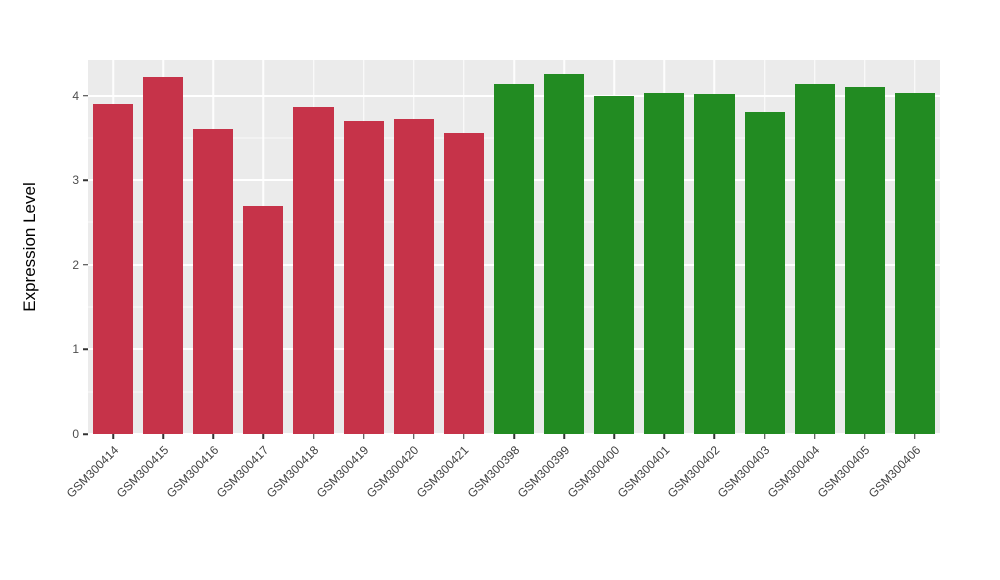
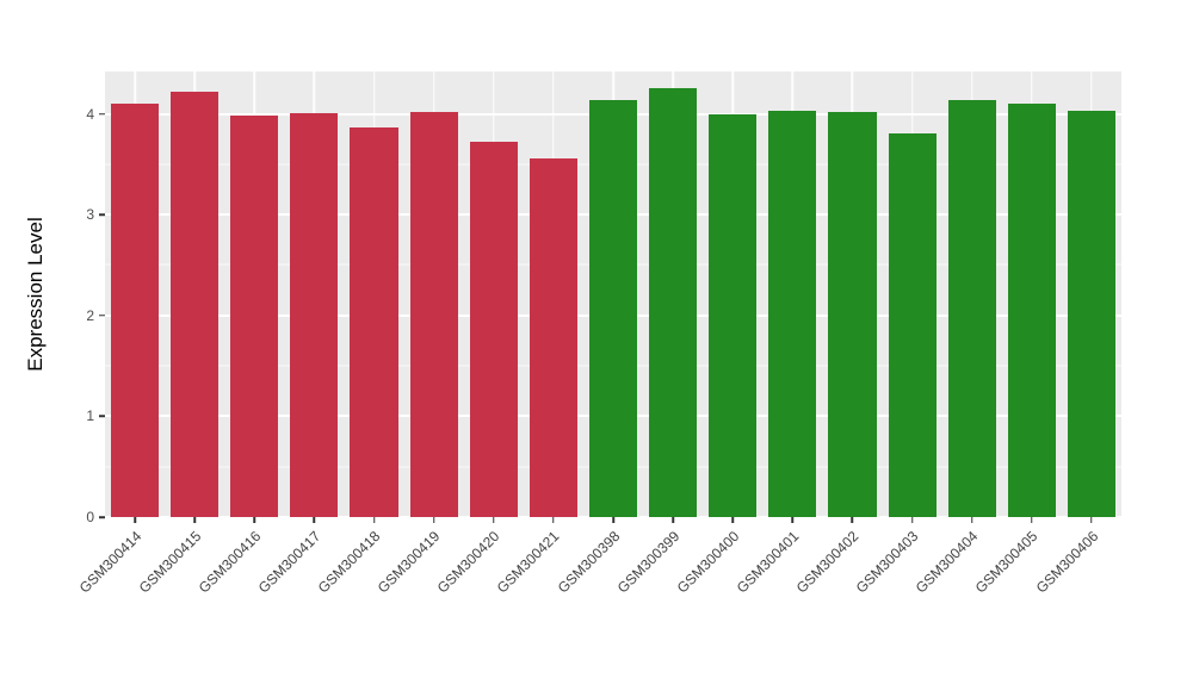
GSM300414: 3.9 -> 4.1
GSM300416: 3.6 -> 4.0
GSM300417: 2.7 -> 4.0
GSM300419: 3.7 -> 4.0
